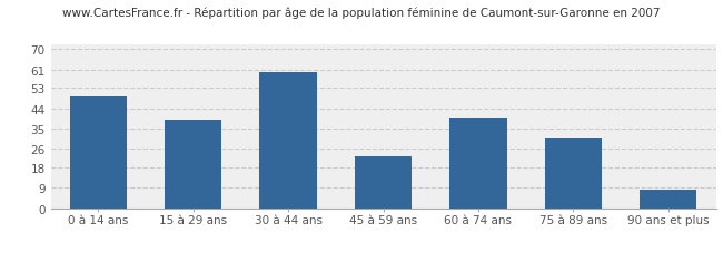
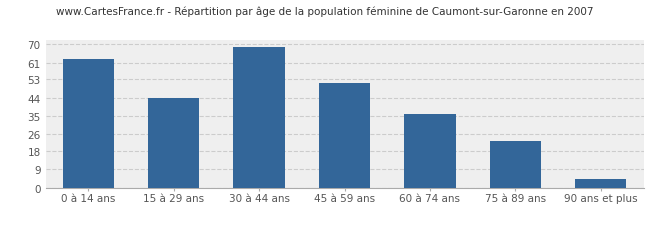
0 à 14 ans: 49 -> 63
15 à 29 ans: 39 -> 44
30 à 44 ans: 60 -> 69
45 à 59 ans: 23 -> 51
60 à 74 ans: 40 -> 36
75 à 89 ans: 31 -> 23
90 ans et plus: 8 -> 4
